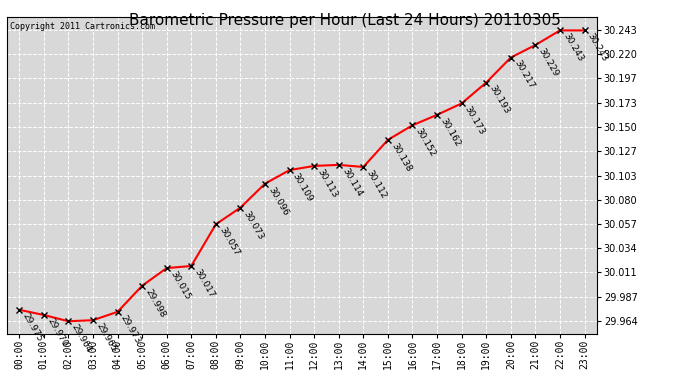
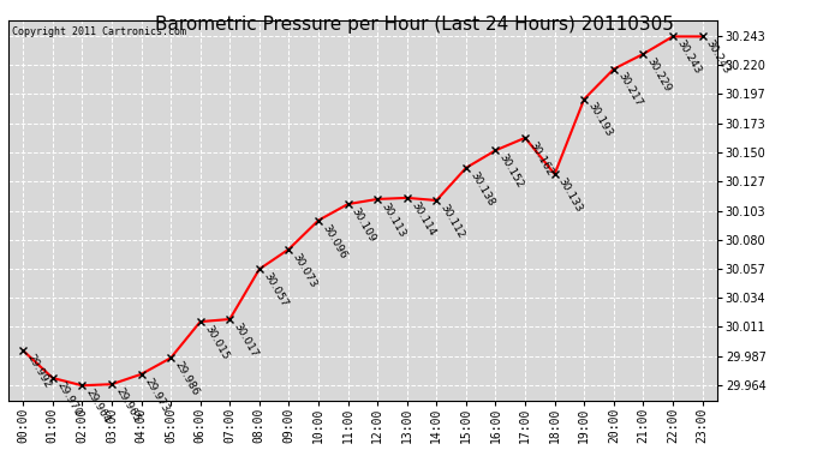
00:00: 29.975 -> 29.992
05:00: 29.998 -> 29.986
18:00: 30.173 -> 30.133
